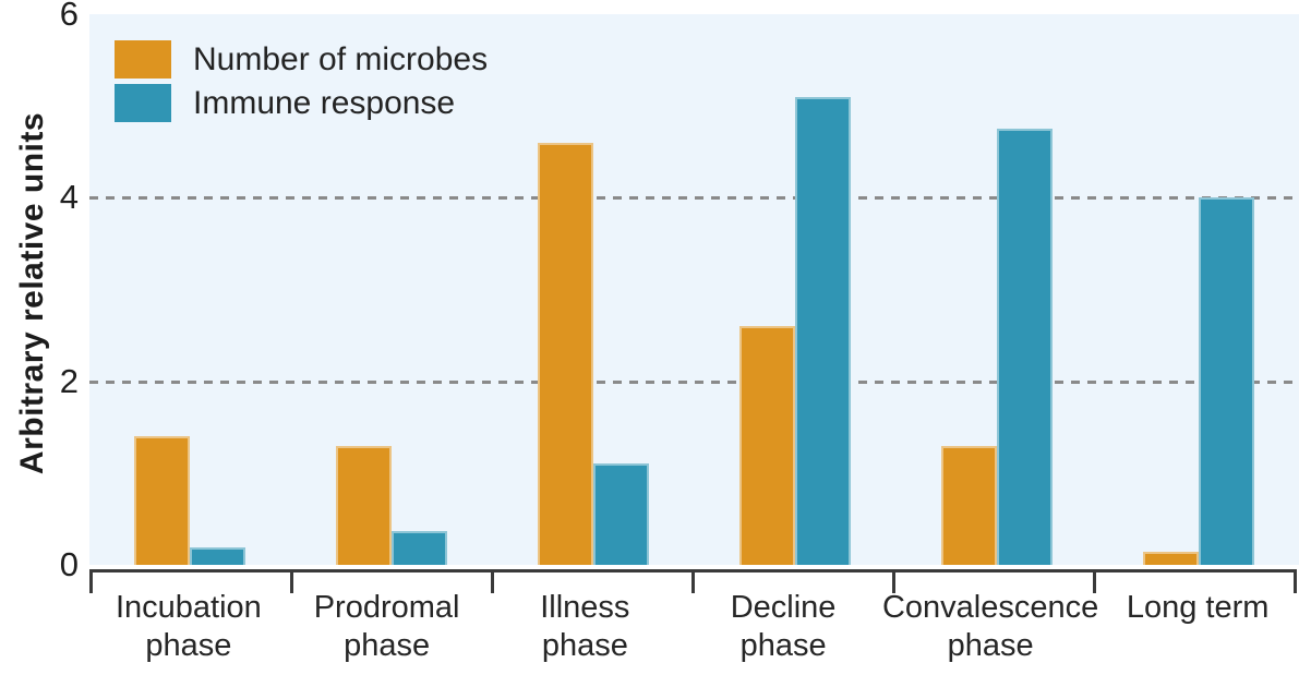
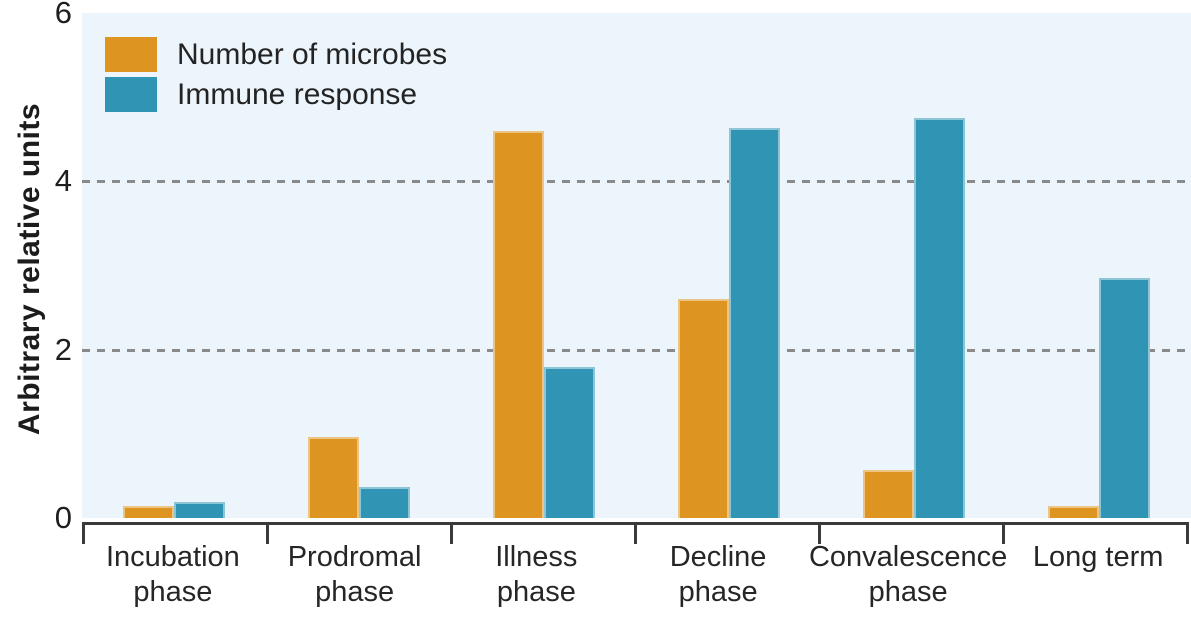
Number of microbes/Incubation phase: 1.4 -> 0.1
Number of microbes/Prodromal phase: 1.3 -> 1.0
Immune response/Illness phase: 1.1 -> 1.8
Immune response/Decline phase: 5.1 -> 4.6
Number of microbes/Convalescence phase: 1.3 -> 0.6
Immune response/Long term: 4.0 -> 2.9
